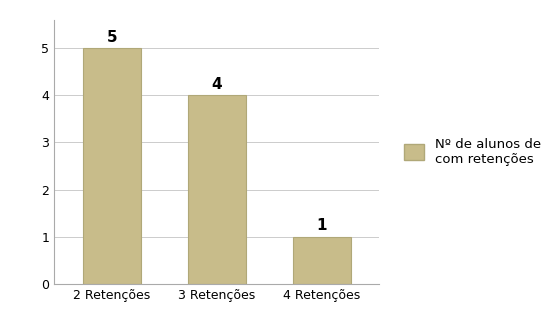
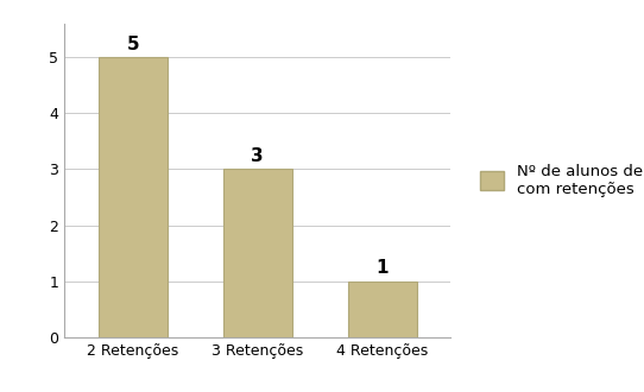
3 Retenções: 4 -> 3
